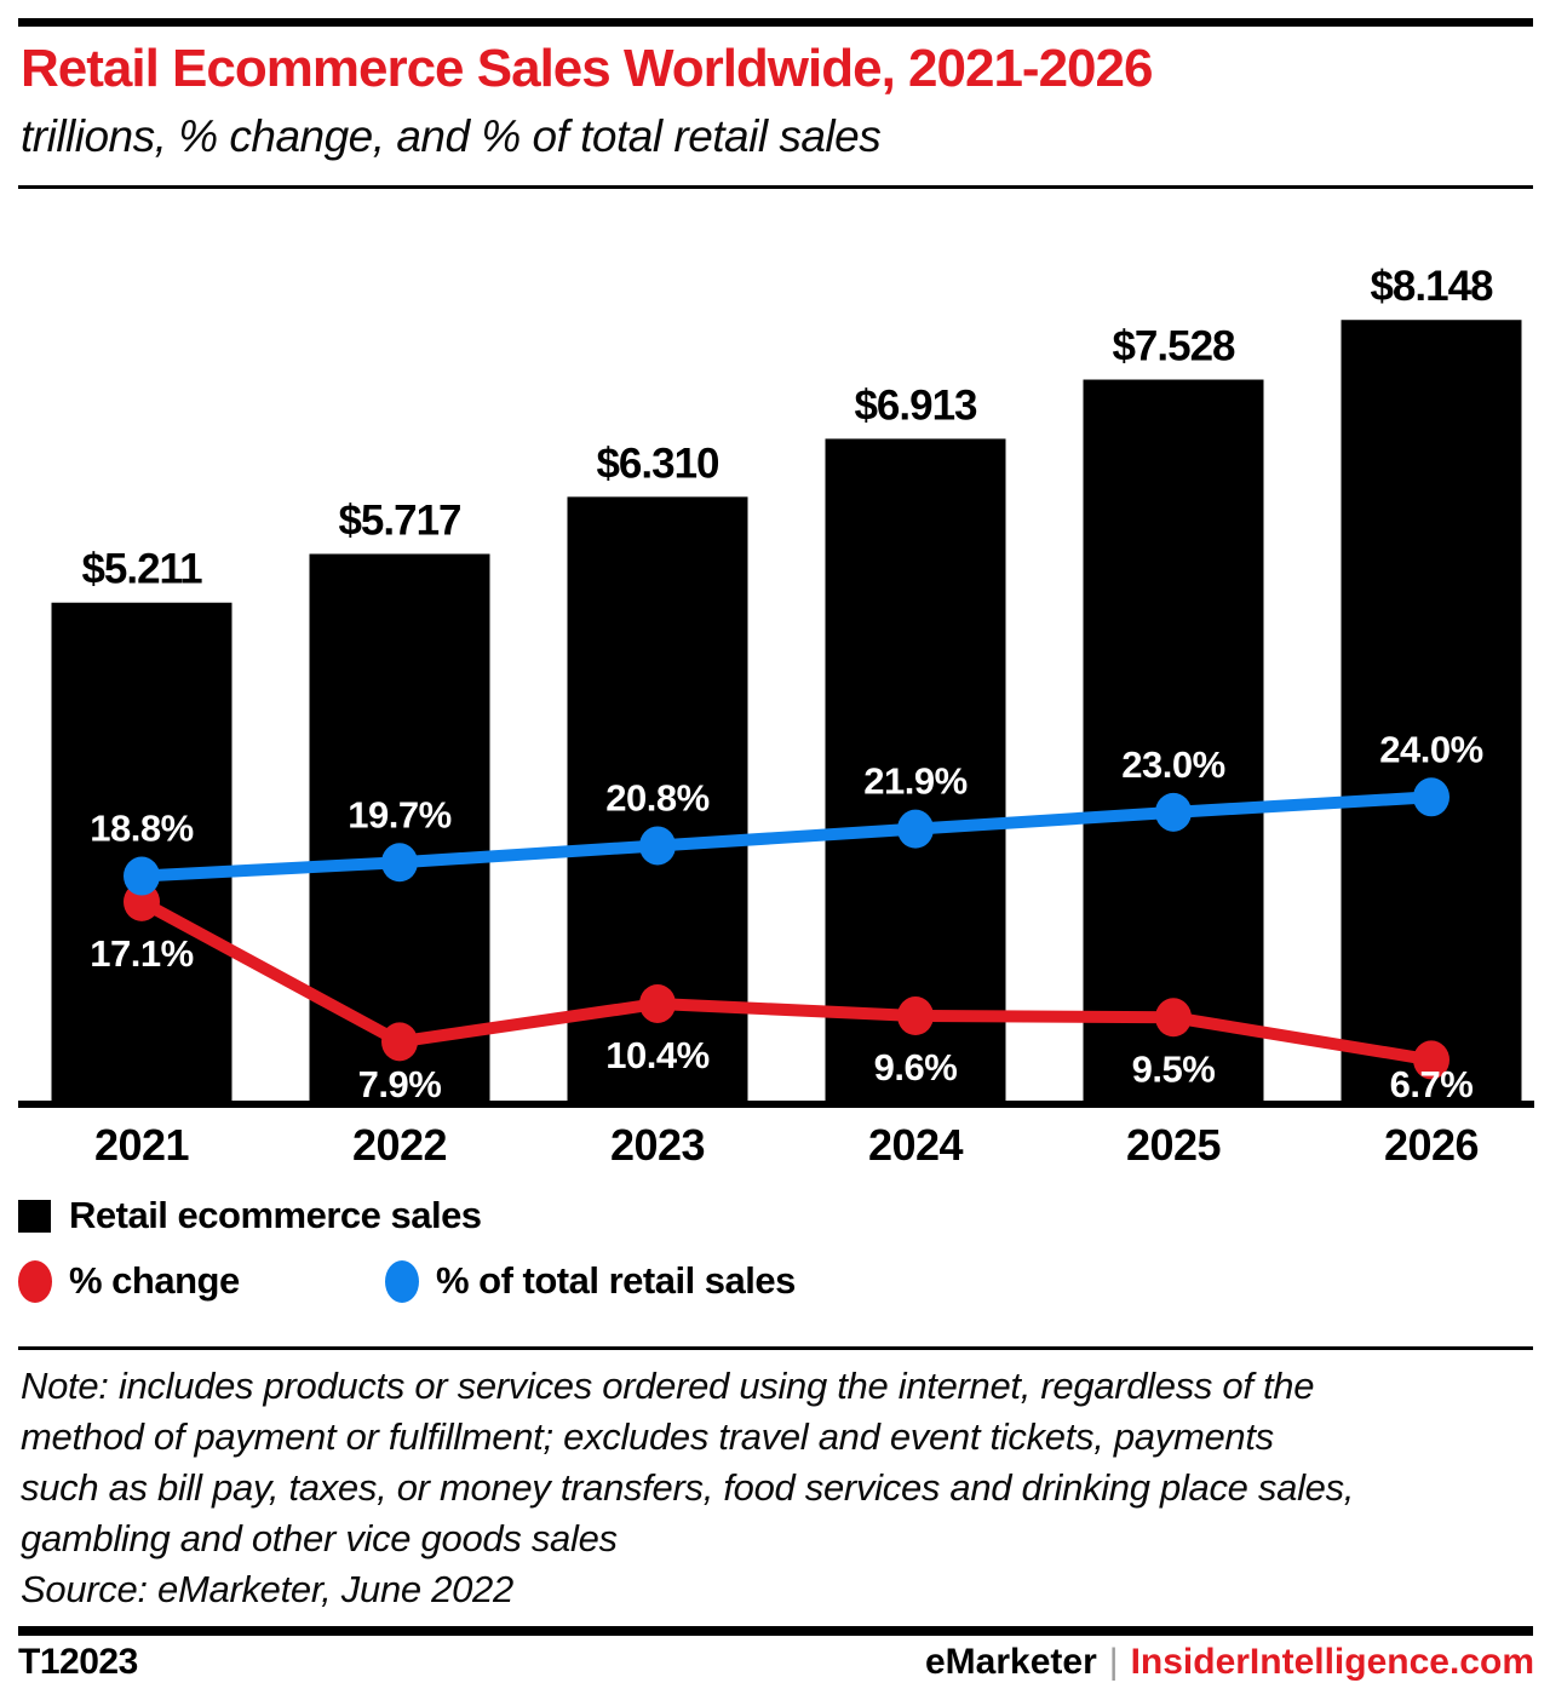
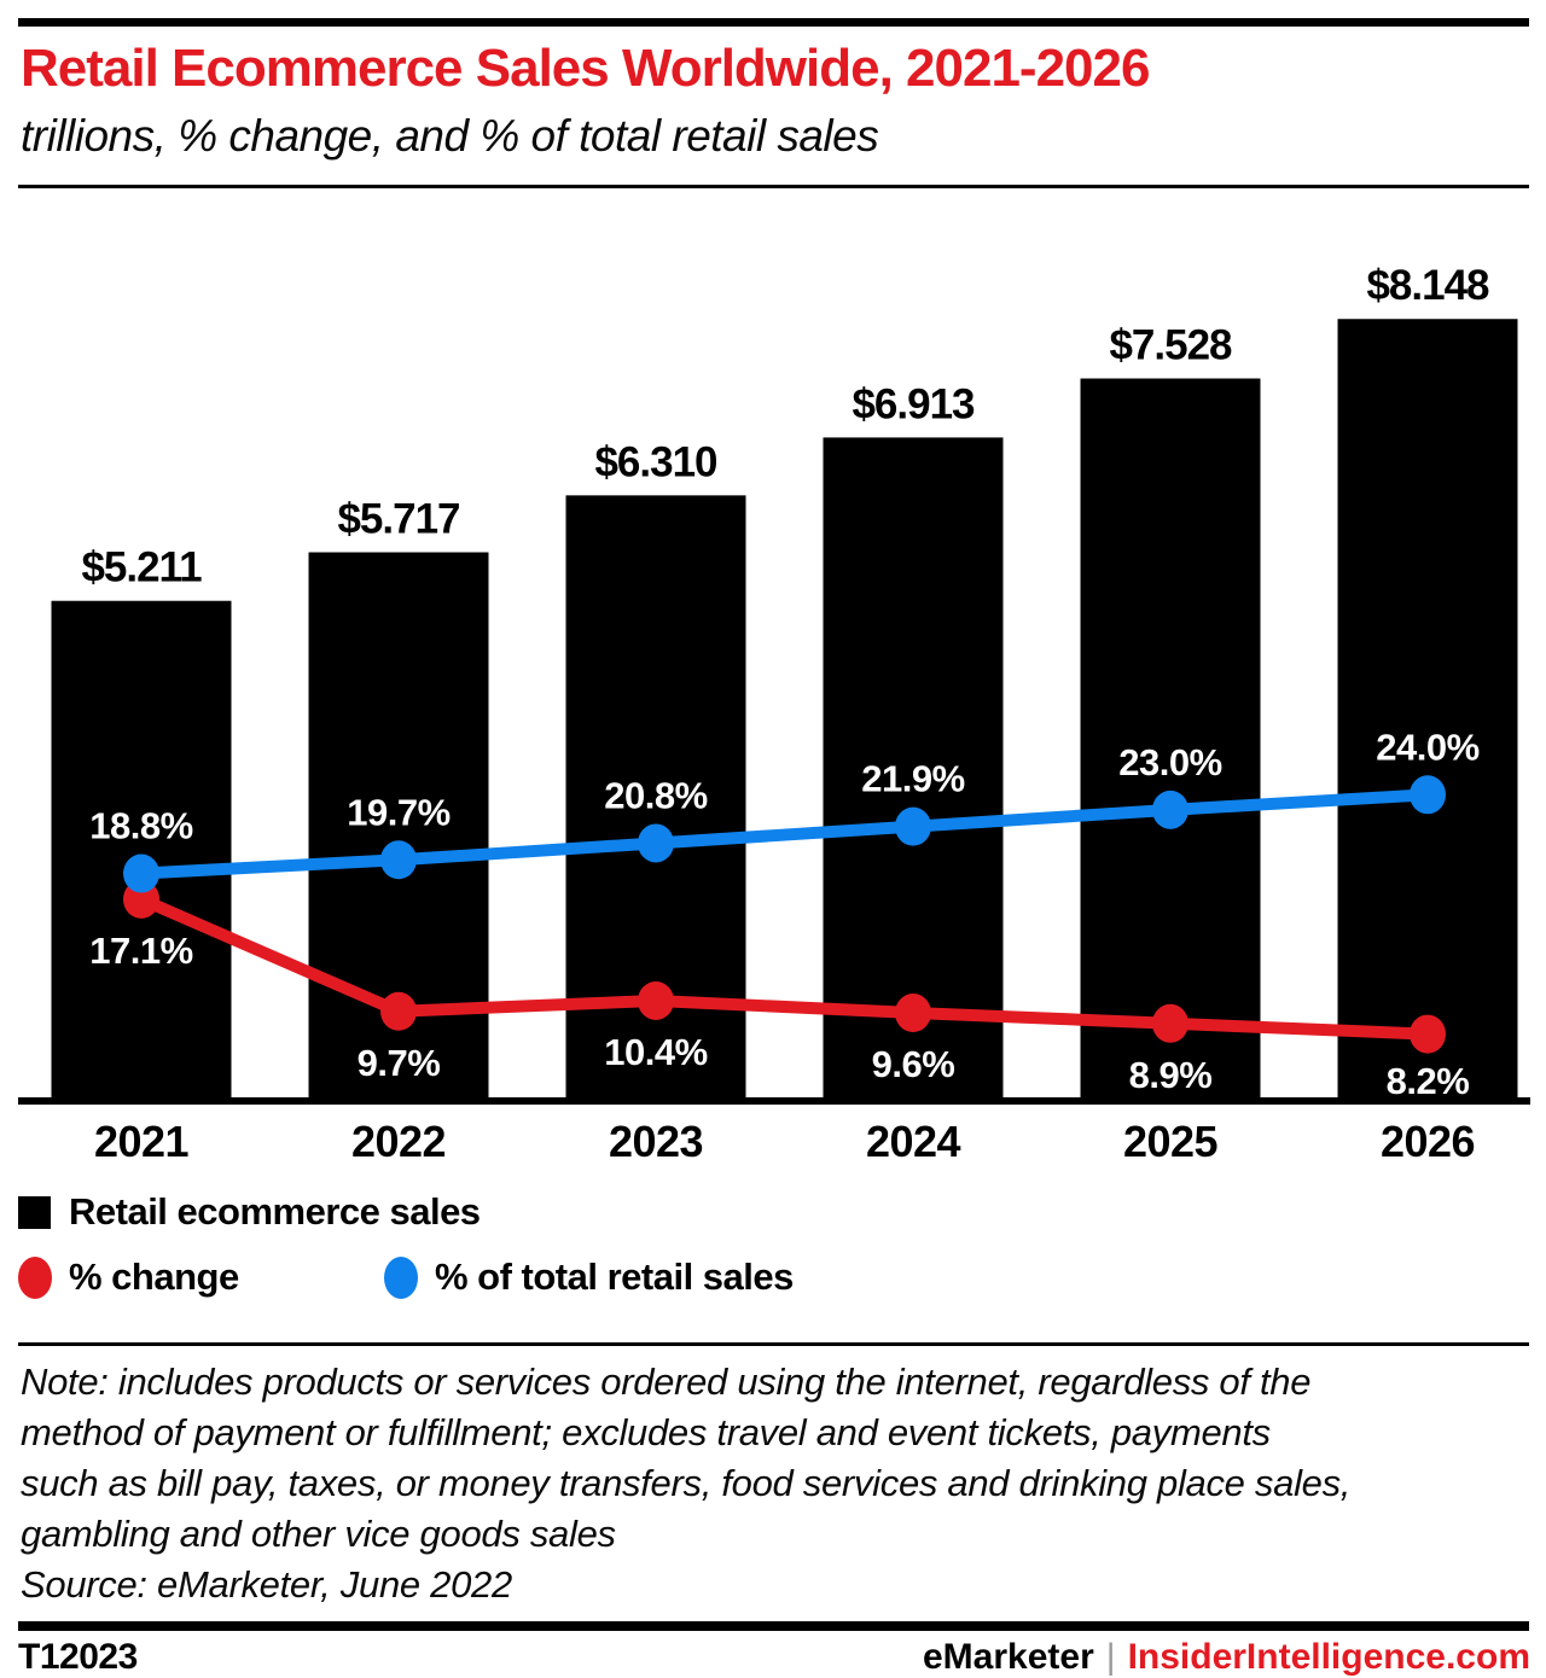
% change/2022: 7.9% -> 9.7%
% change/2025: 9.5% -> 8.9%
% change/2026: 6.7% -> 8.2%
